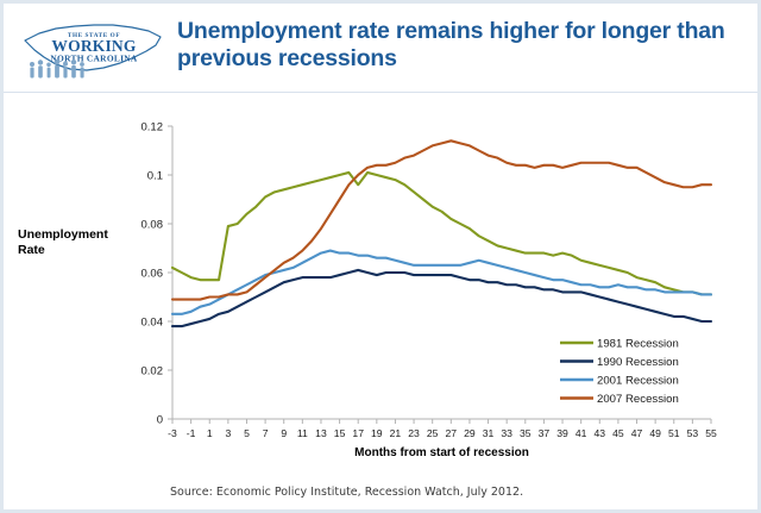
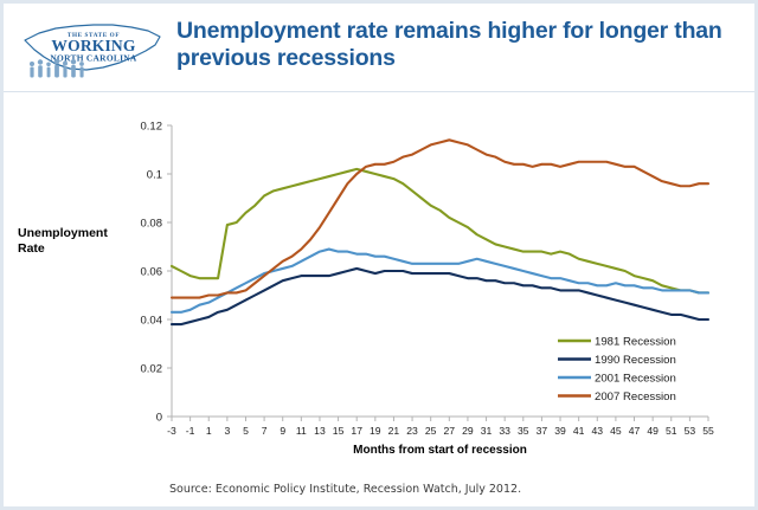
1981 Recession/17: 0.096 -> 0.102
